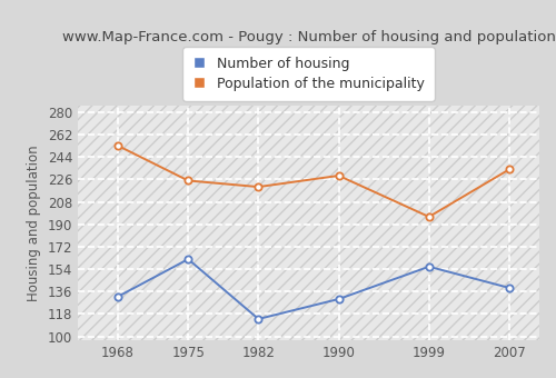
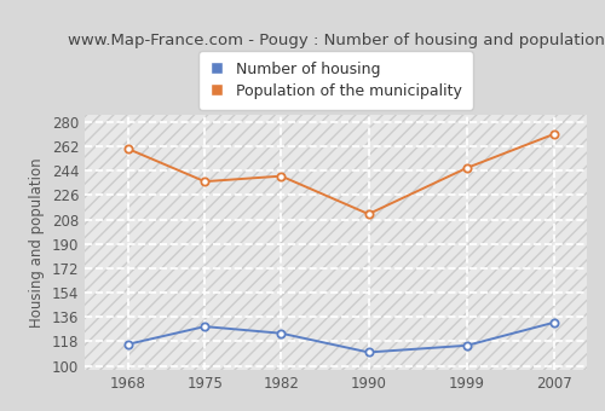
Number of housing/1968: 132 -> 116
Population of the municipality/1968: 253 -> 260
Number of housing/1975: 162 -> 129
Population of the municipality/1975: 225 -> 236
Number of housing/1982: 114 -> 124
Population of the municipality/1982: 220 -> 240
Number of housing/1990: 130 -> 110
Population of the municipality/1990: 229 -> 212
Number of housing/1999: 156 -> 115
Population of the municipality/1999: 196 -> 246
Number of housing/2007: 139 -> 132
Population of the municipality/2007: 234 -> 271
